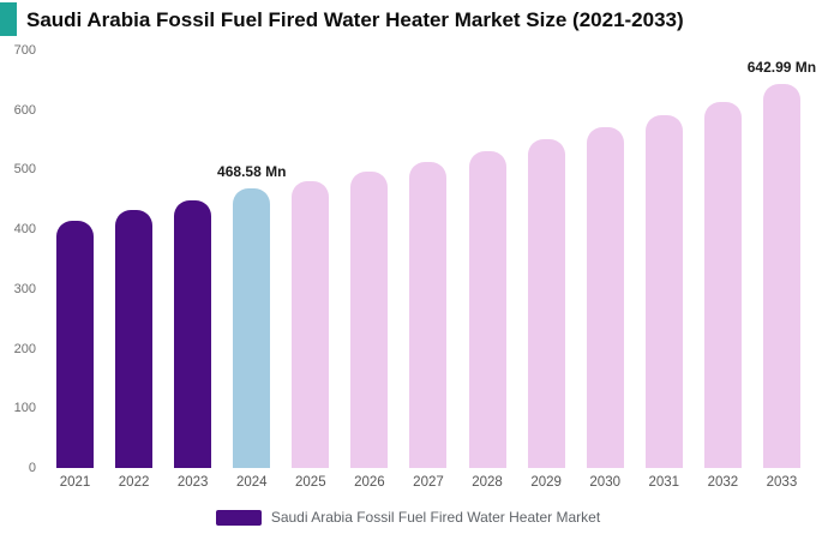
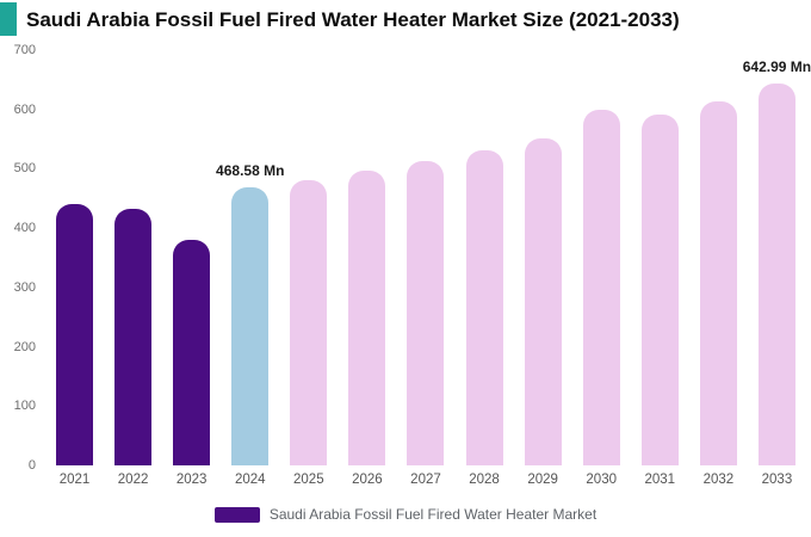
2021: 420 -> 440
2023: 450 -> 380
2030: 570 -> 600
